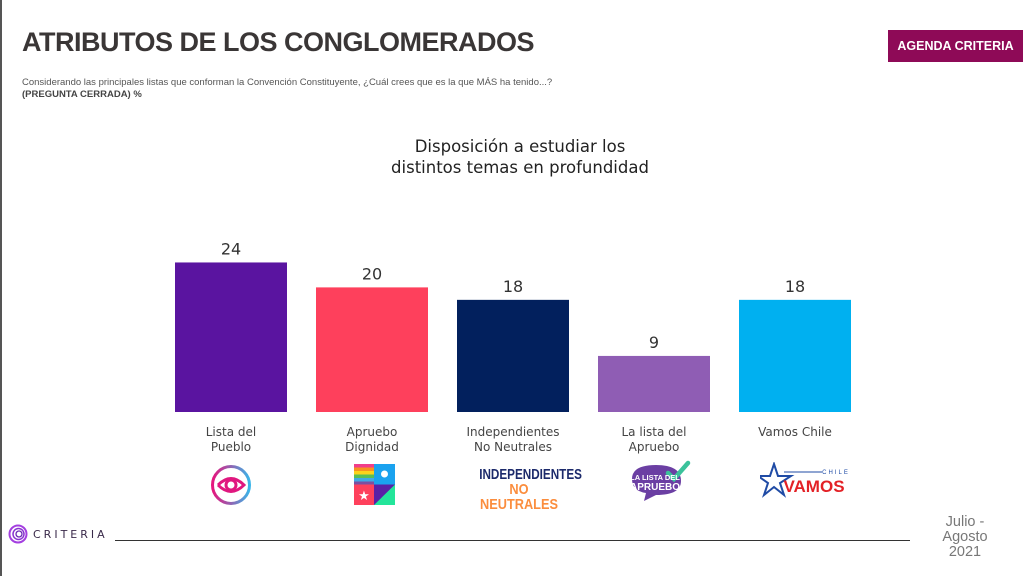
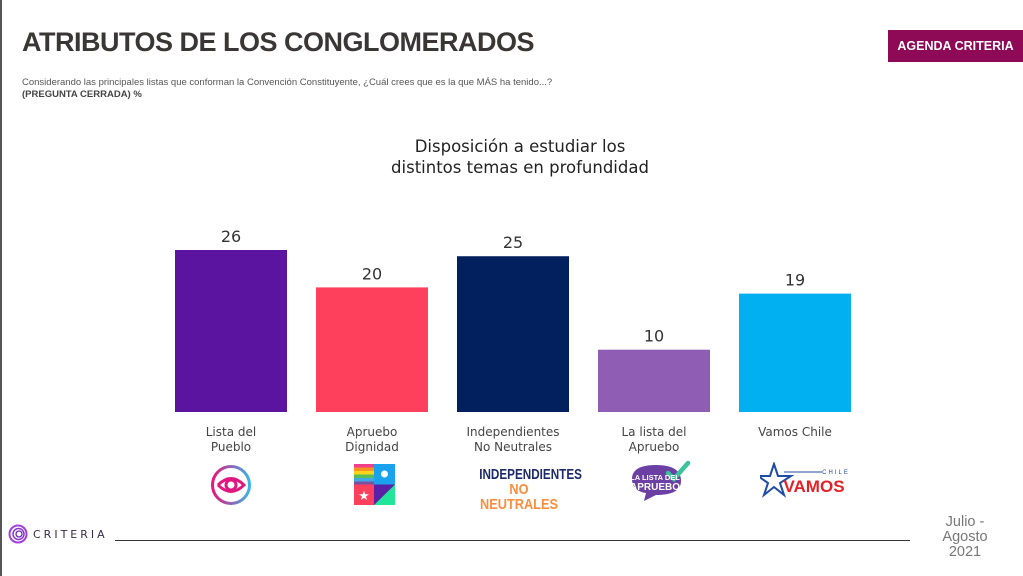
Lista del Pueblo: 24 -> 26
Independientes No Neutrales: 18 -> 25
La lista del Apruebo: 9 -> 10
Vamos Chile: 18 -> 19
